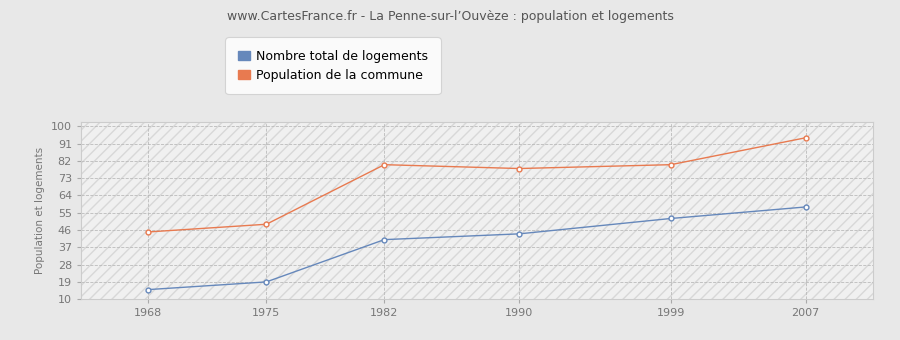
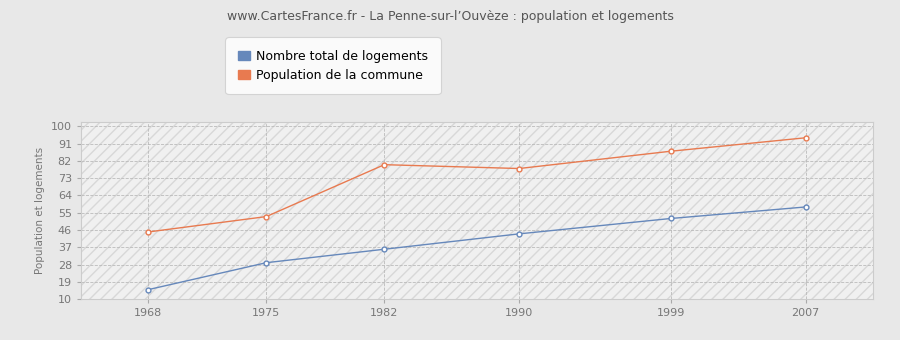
Nombre total de logements/1975: 19 -> 29
Population de la commune/1975: 49 -> 53
Nombre total de logements/1982: 41 -> 36
Population de la commune/1999: 80 -> 87
